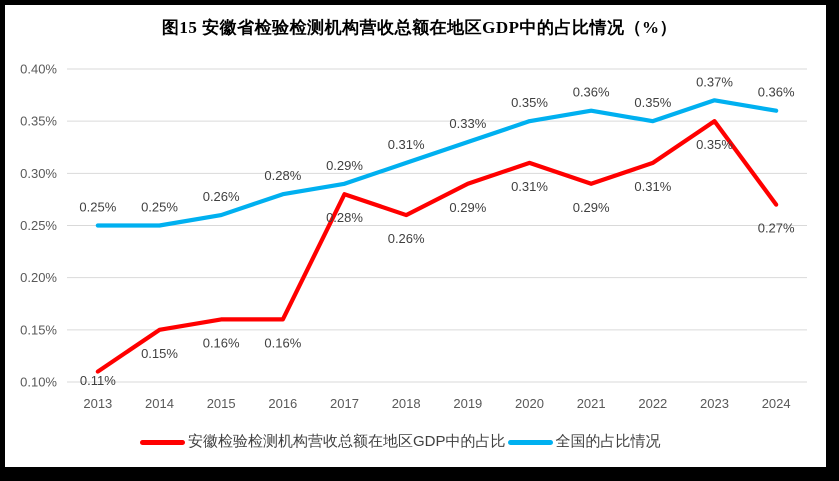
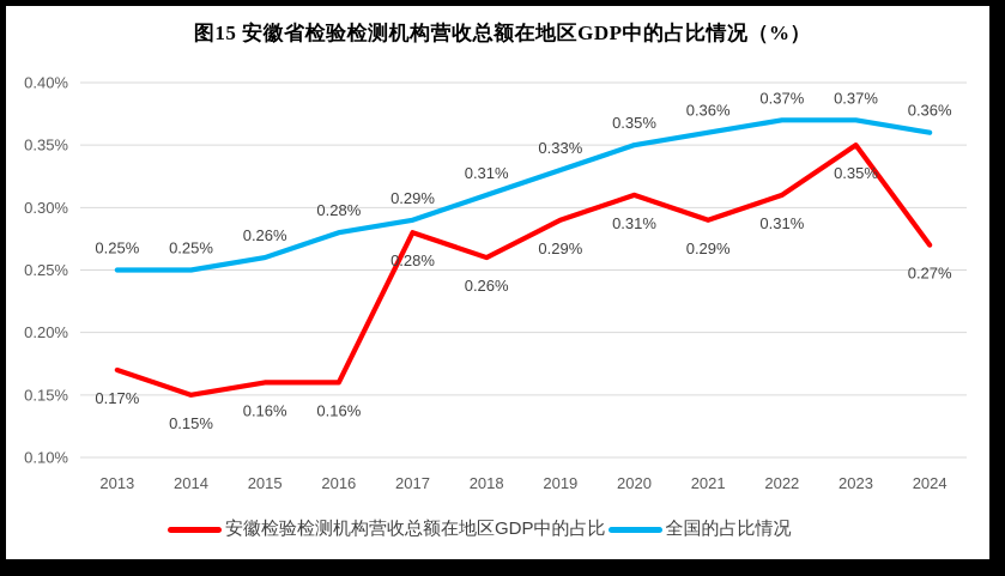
安徽检验检测机构营收总额在地区GDP中的占比/2013: 0.11% -> 0.17%
全国的占比情况/2022: 0.35% -> 0.37%
